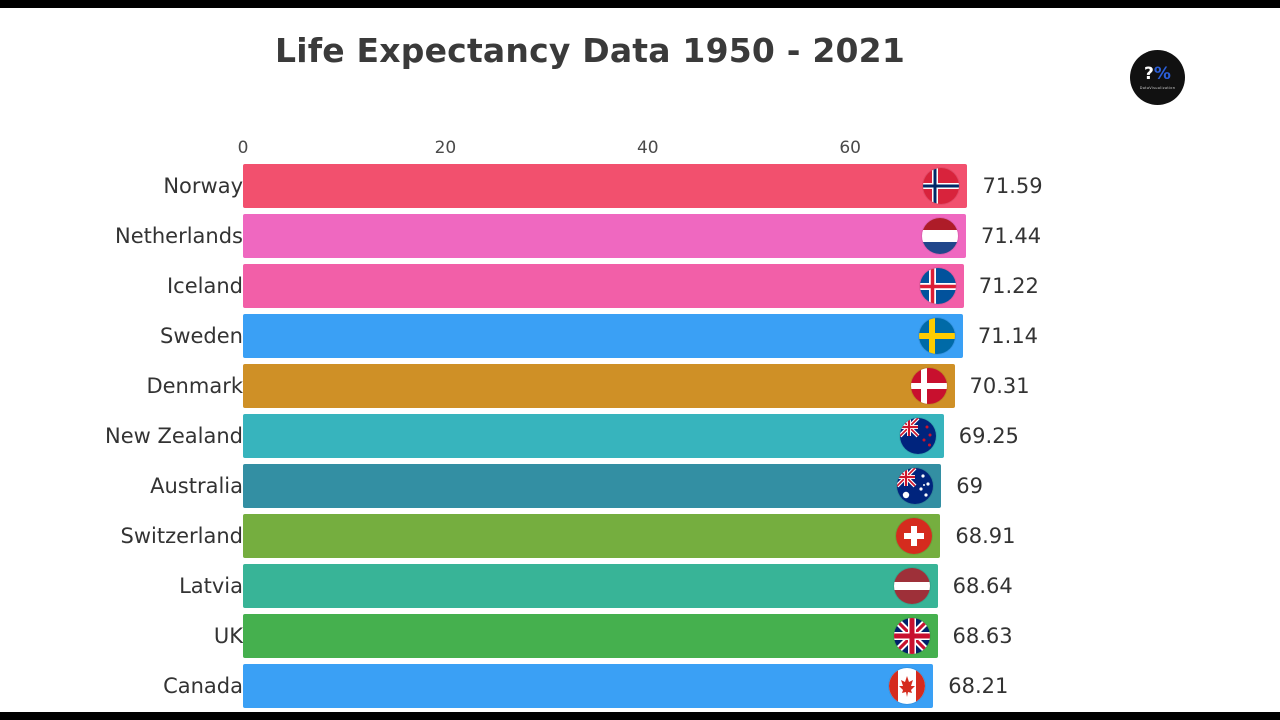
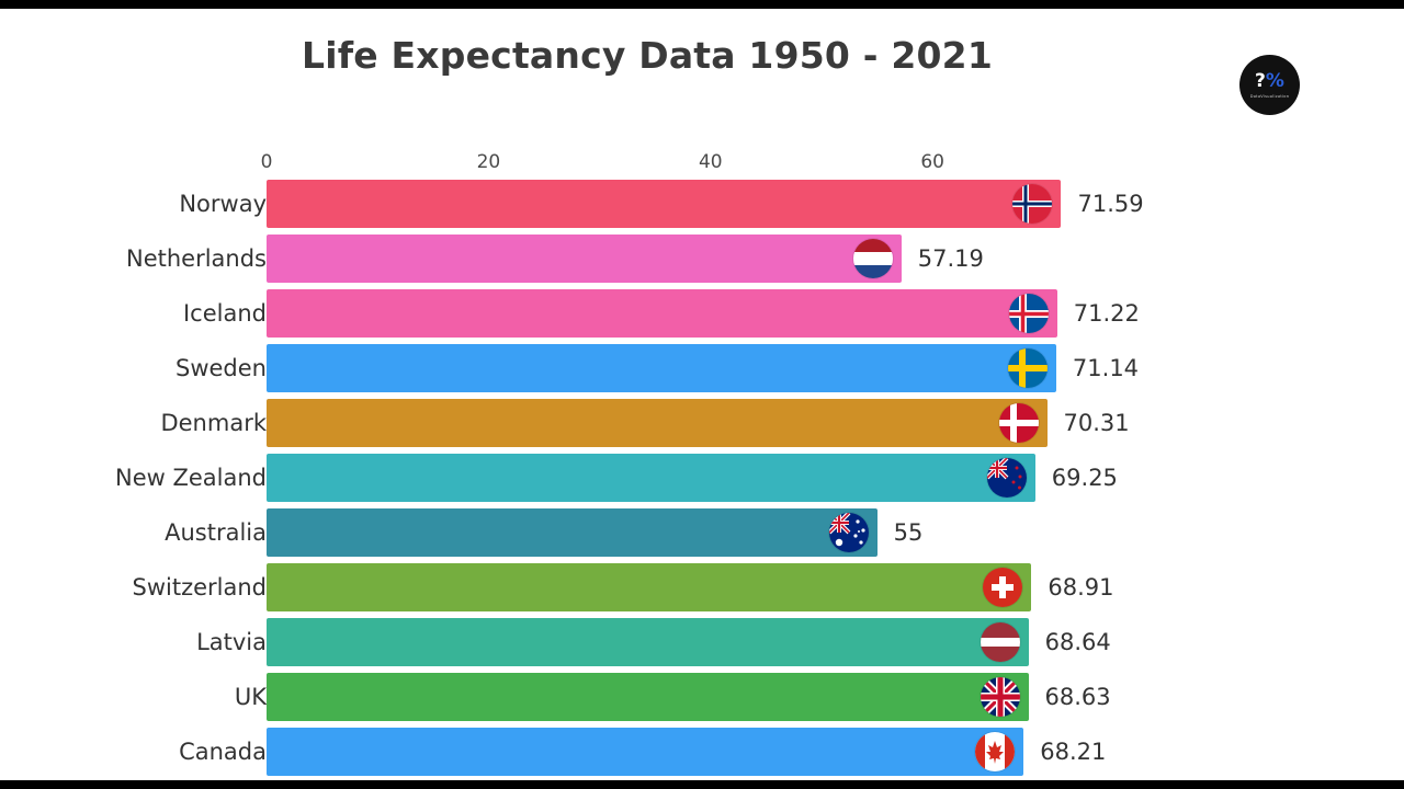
Netherlands: 71.44 -> 57.19
Australia: 69 -> 55
